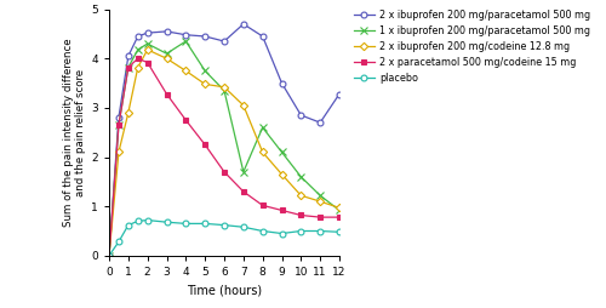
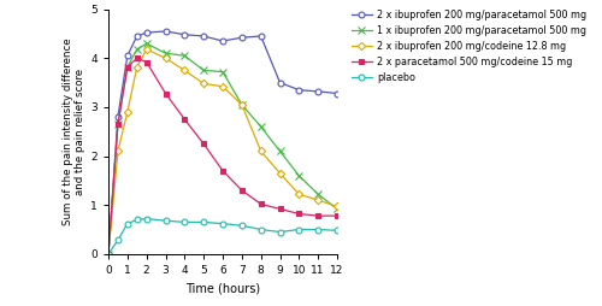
1 x ibuprofen 200 mg/paracetamol 500 mg/4: 4.35 -> 4.05
1 x ibuprofen 200 mg/paracetamol 500 mg/6: 3.35 -> 3.72
2 x ibuprofen 200 mg/paracetamol 500 mg/7: 4.70 -> 4.42
1 x ibuprofen 200 mg/paracetamol 500 mg/7: 1.70 -> 3.05
2 x ibuprofen 200 mg/paracetamol 500 mg/10: 2.85 -> 3.35
2 x ibuprofen 200 mg/paracetamol 500 mg/11: 2.70 -> 3.32
